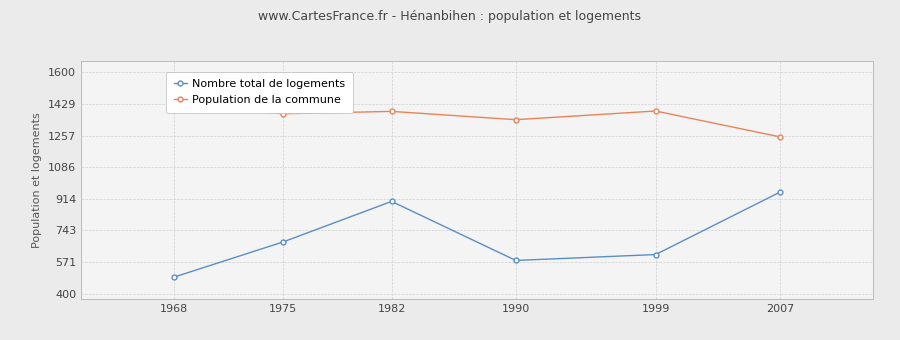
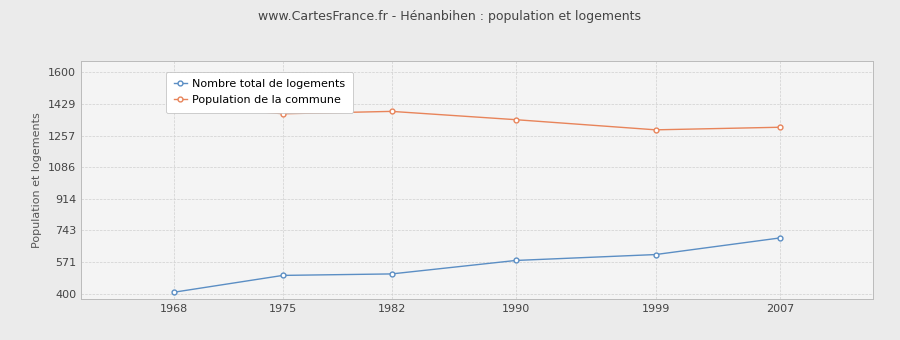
Nombre total de logements/1968: 490 -> 410
Nombre total de logements/1975: 680 -> 500
Nombre total de logements/1982: 900 -> 510
Population de la commune/1999: 1390 -> 1290
Nombre total de logements/2007: 950 -> 700
Population de la commune/2007: 1250 -> 1300
